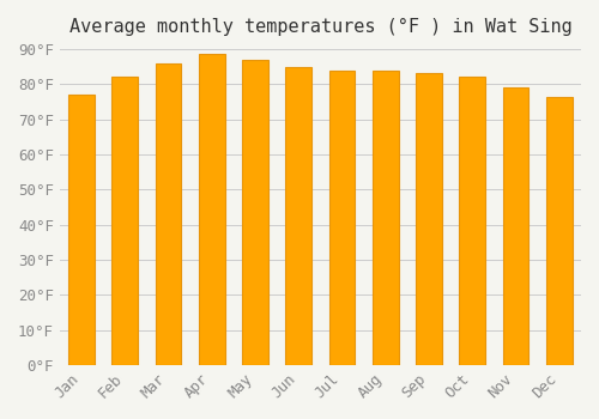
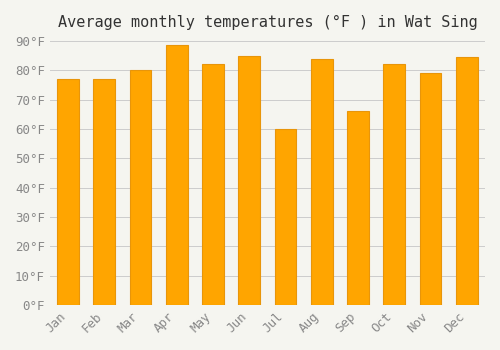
Feb: 82.0°F -> 77.0°F
Mar: 86.0°F -> 80.0°F
May: 87.0°F -> 82.0°F
Jul: 84.0°F -> 60.0°F
Sep: 83.0°F -> 66.0°F
Dec: 76.5°F -> 84.5°F
